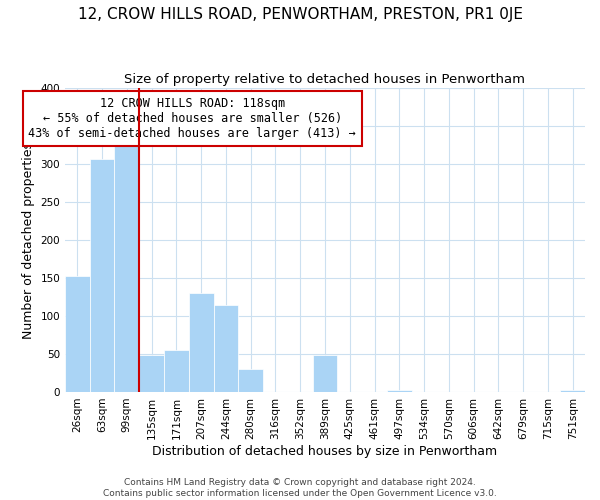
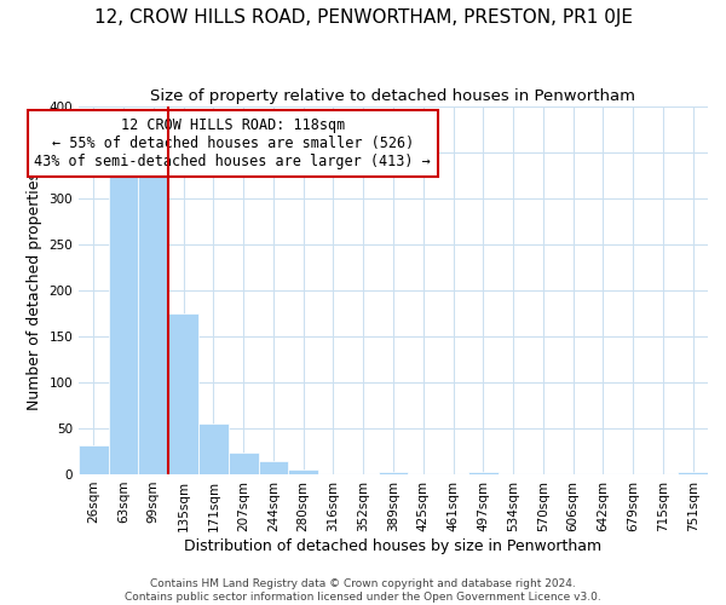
26sqm: 152 -> 31
63sqm: 306 -> 325
135sqm: 48 -> 175
207sqm: 130 -> 23
244sqm: 114 -> 15
280sqm: 30 -> 5
389sqm: 48 -> 3
